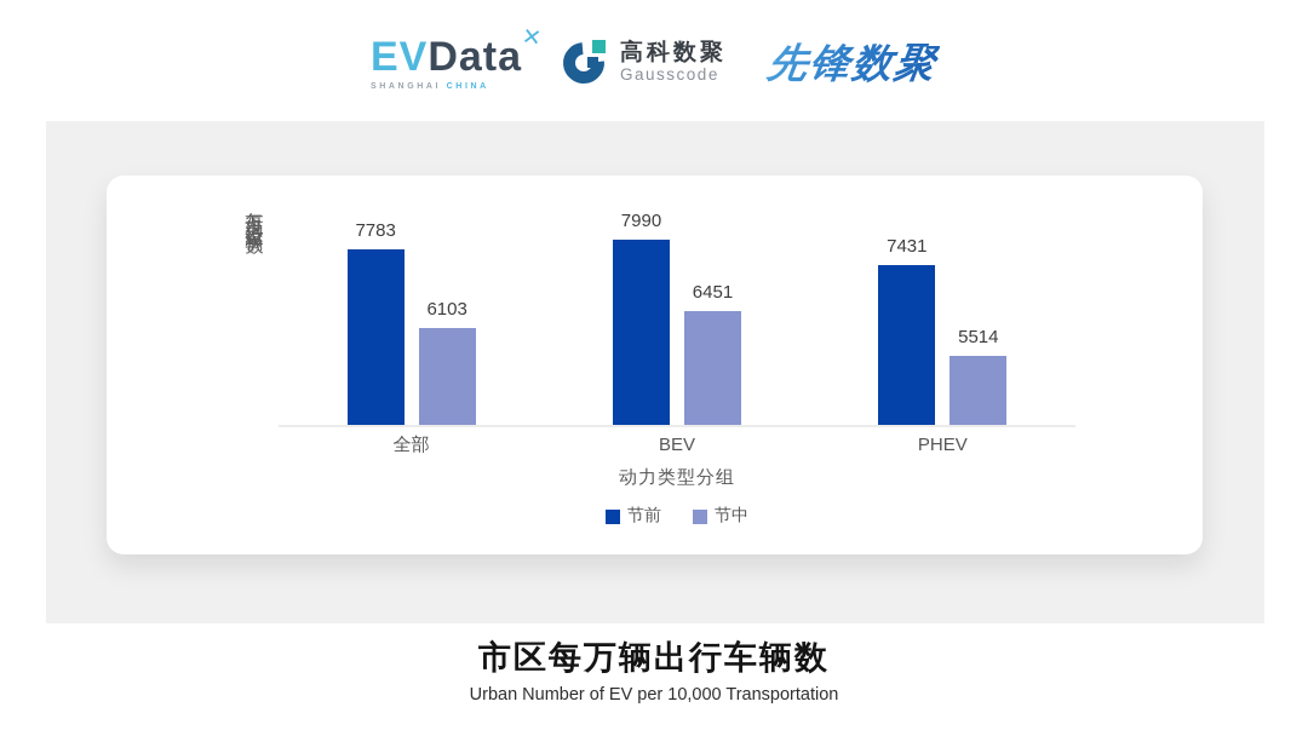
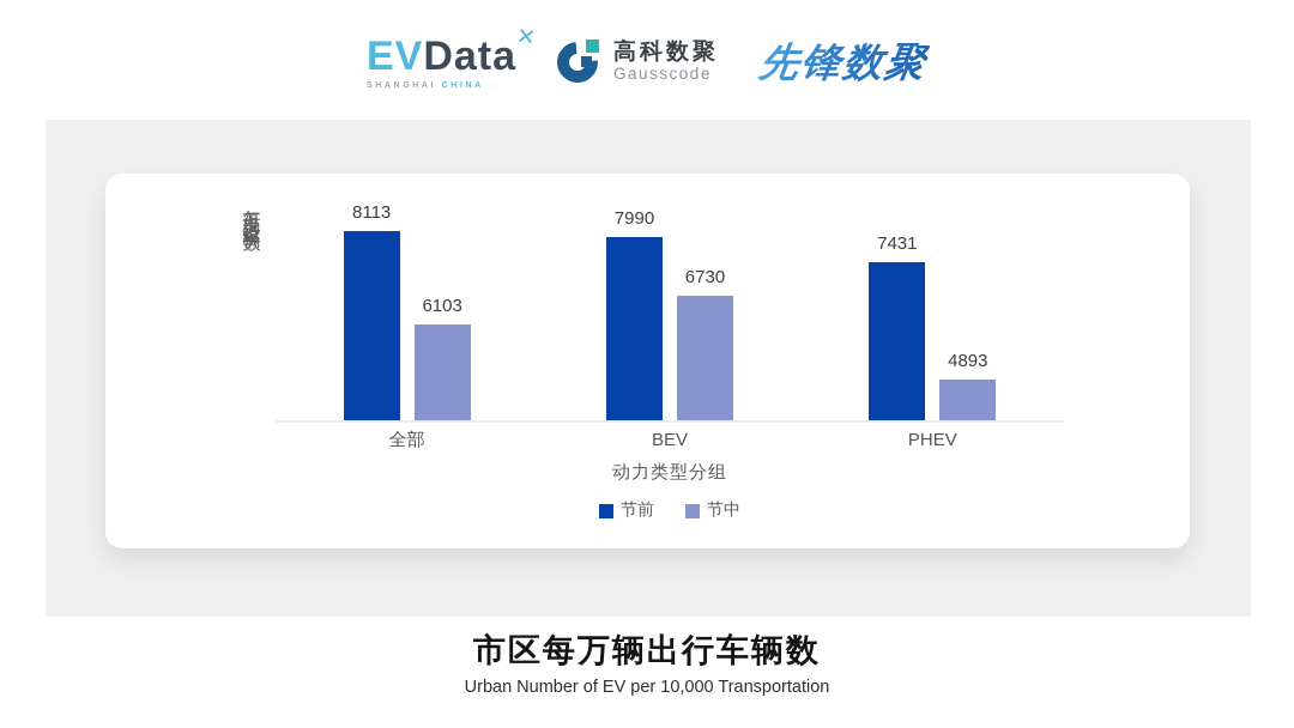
节前/全部: 7783 -> 8113
节中/BEV: 6451 -> 6730
节中/PHEV: 5514 -> 4893
